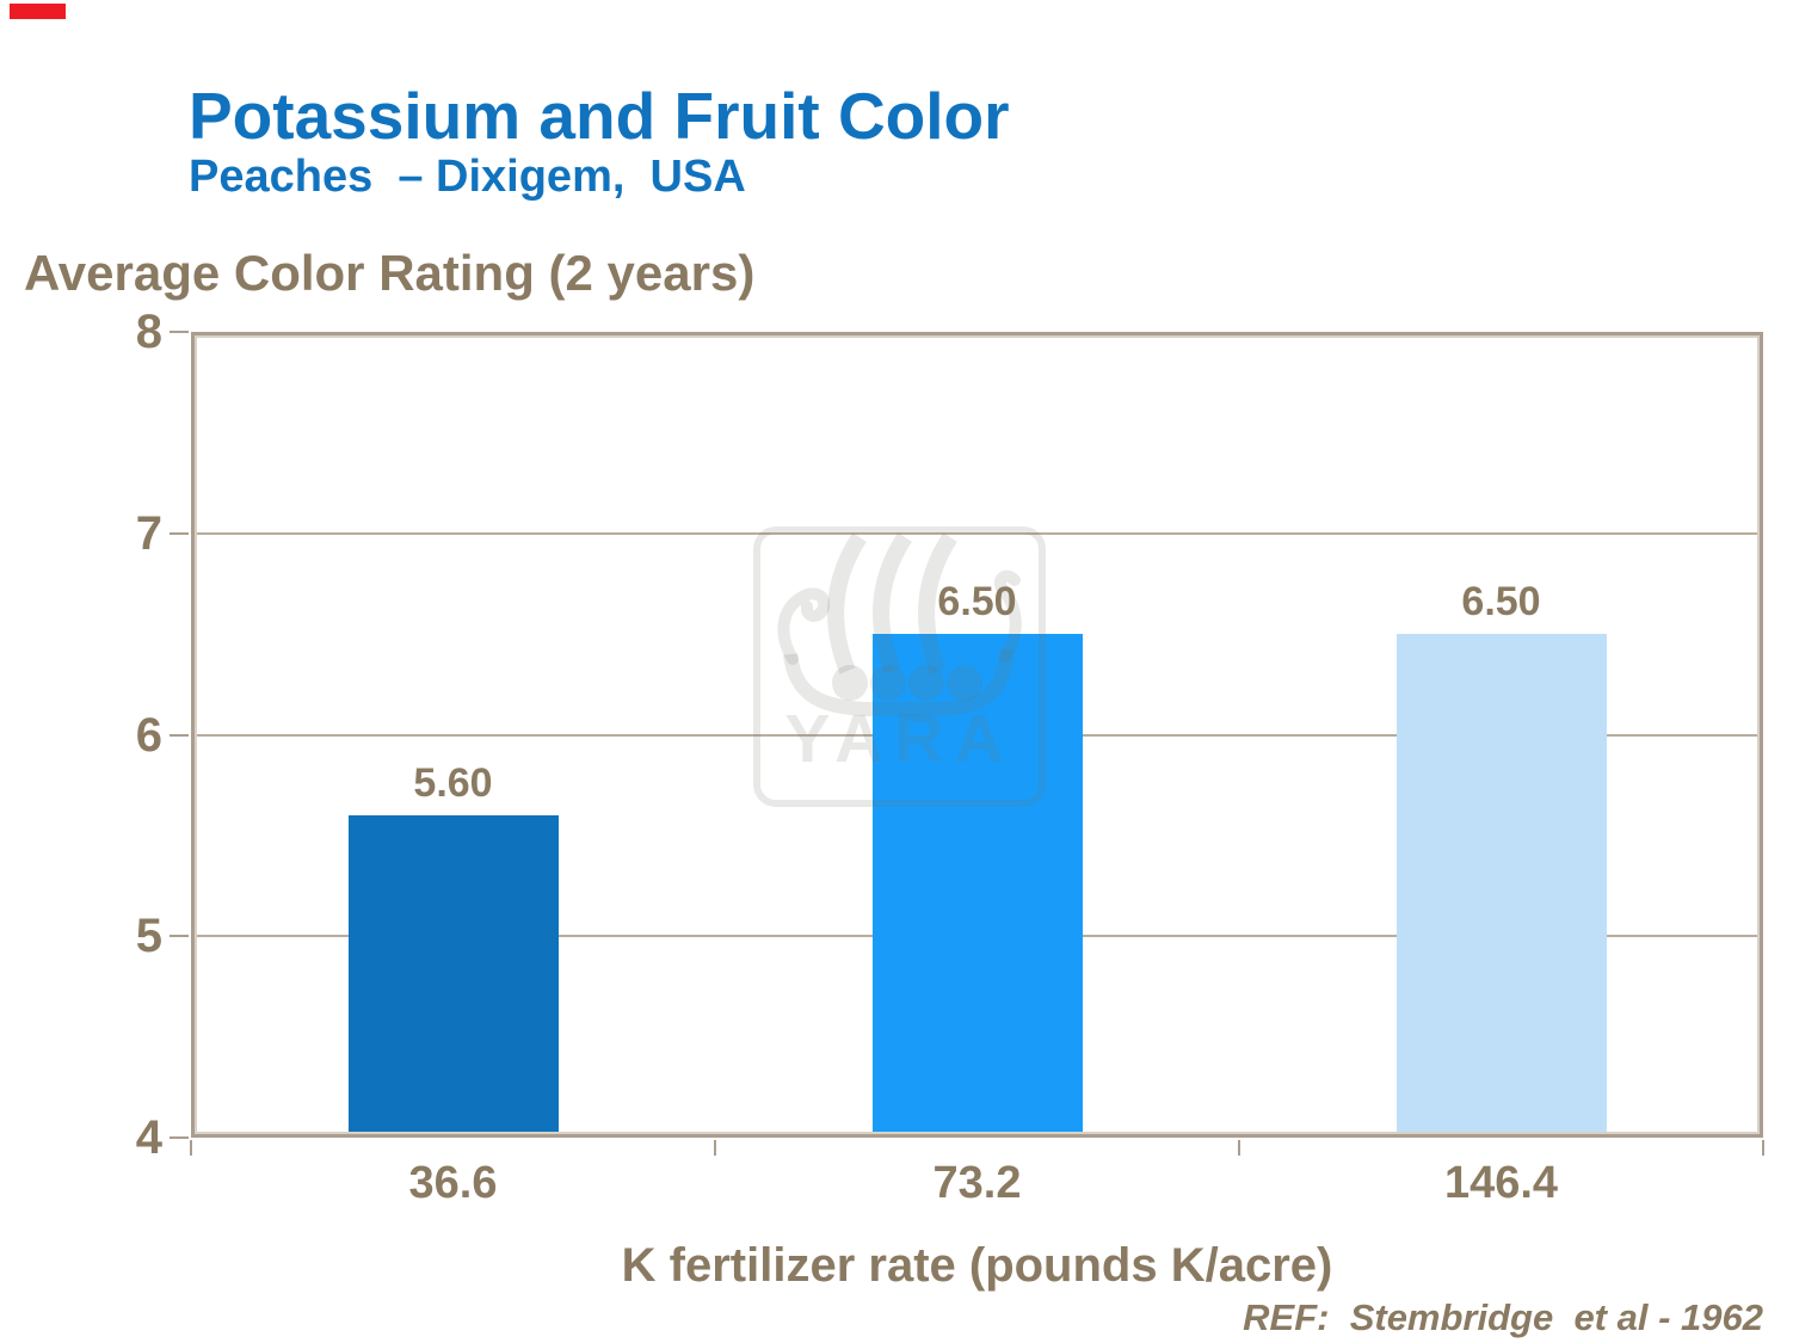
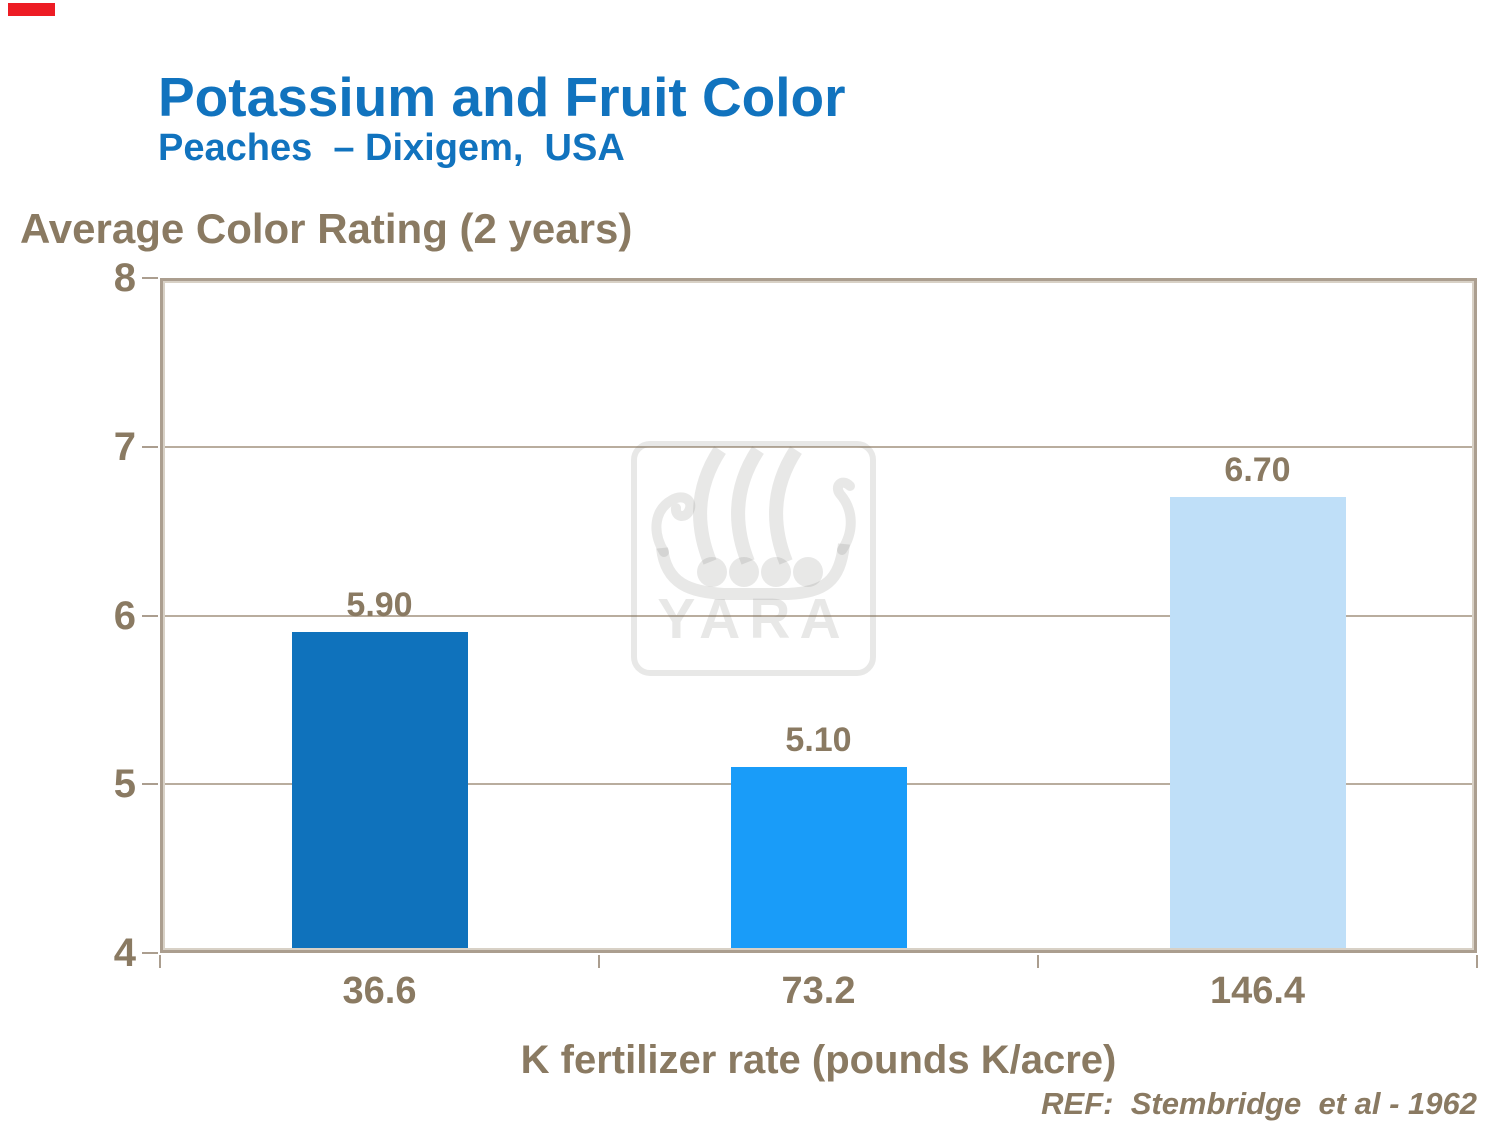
36.6: 5.60 -> 5.90
73.2: 6.50 -> 5.10
146.4: 6.50 -> 6.70
